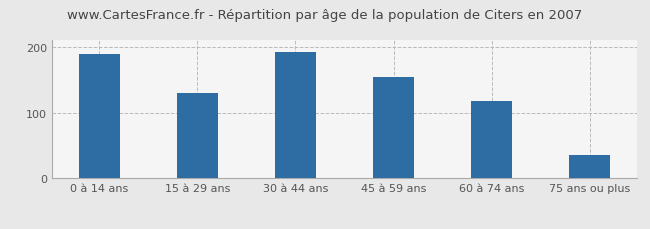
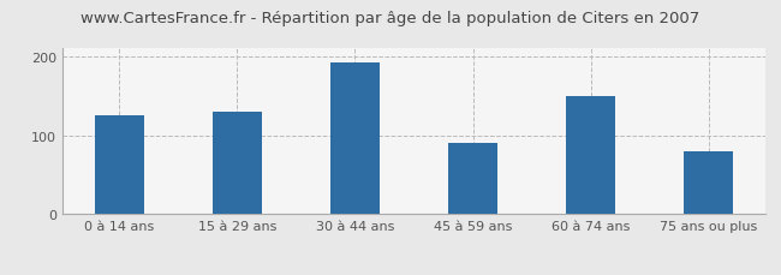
0 à 14 ans: 190 -> 126
45 à 59 ans: 155 -> 90
60 à 74 ans: 118 -> 150
75 ans ou plus: 35 -> 80
